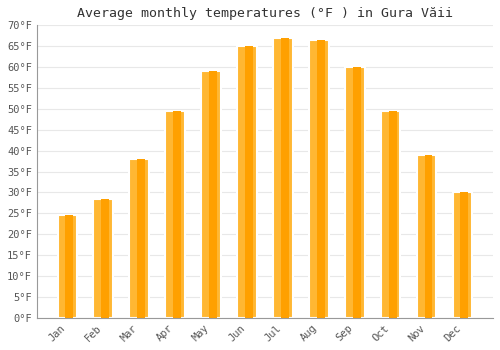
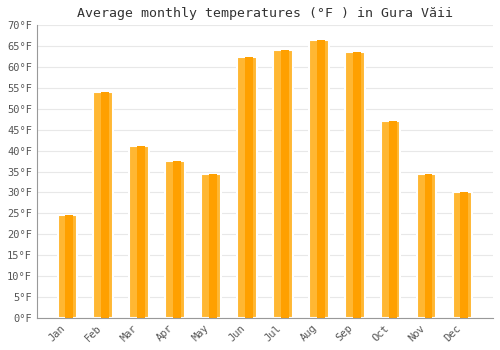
Feb: 28.5°F -> 54.0°F
Mar: 38.0°F -> 41.0°F
Apr: 49.5°F -> 37.5°F
May: 59.0°F -> 34.5°F
Jun: 65.0°F -> 62.5°F
Jul: 67.0°F -> 64.0°F
Sep: 60.0°F -> 63.5°F
Oct: 49.5°F -> 47.0°F
Nov: 39.0°F -> 34.5°F
